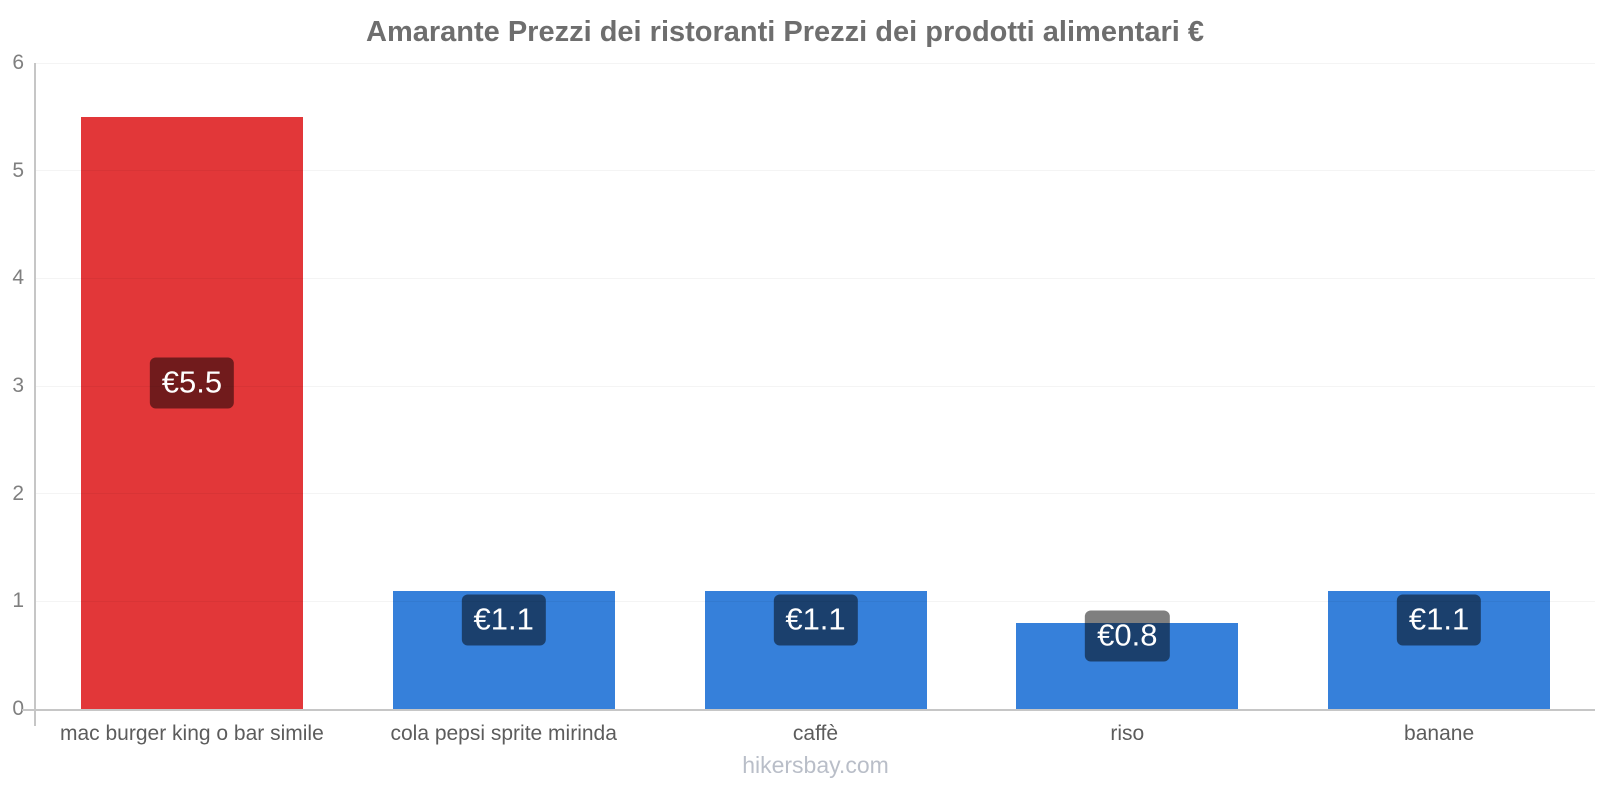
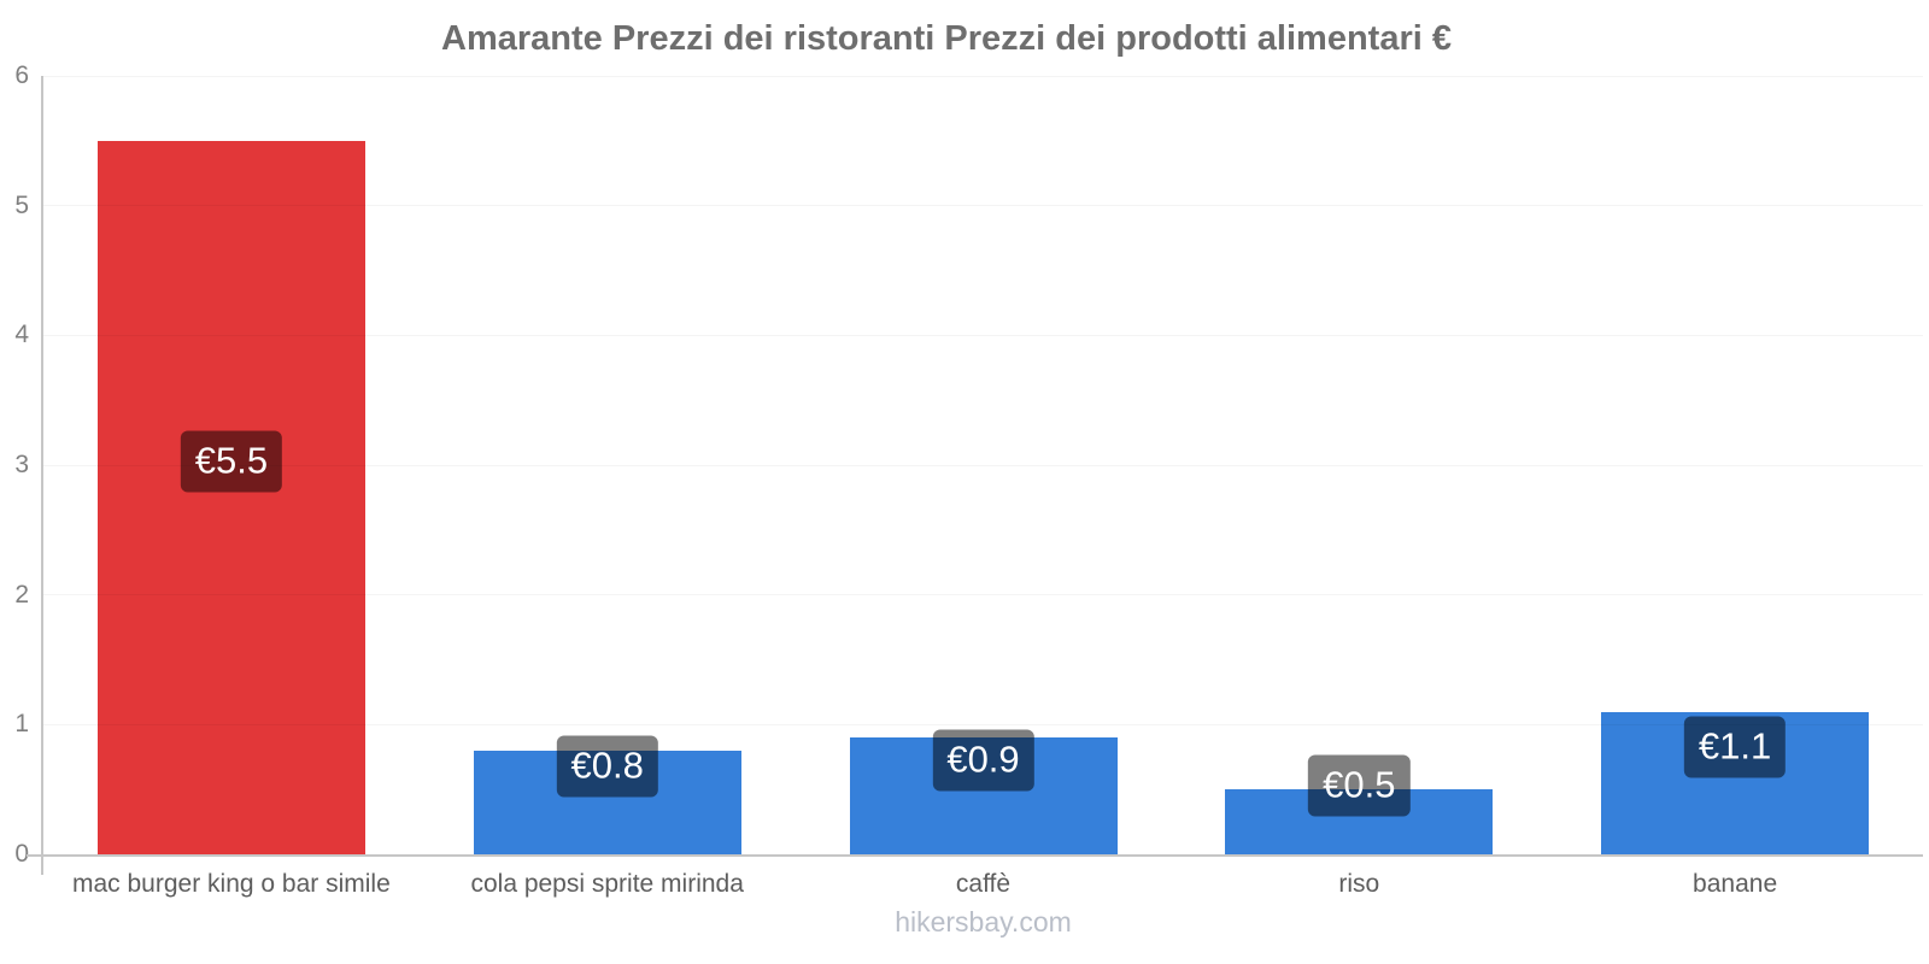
cola pepsi sprite mirinda: €1.1 -> €0.8
caffè: €1.1 -> €0.9
riso: €0.8 -> €0.5
